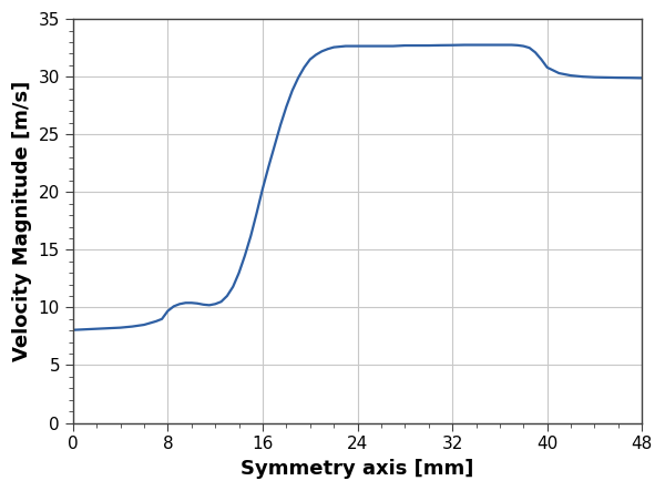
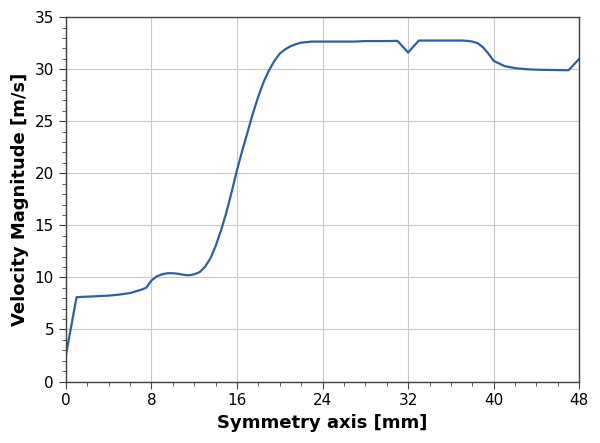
0: 8.1 -> 2.5
32: 32.7 -> 31.6
48: 29.9 -> 31.0
